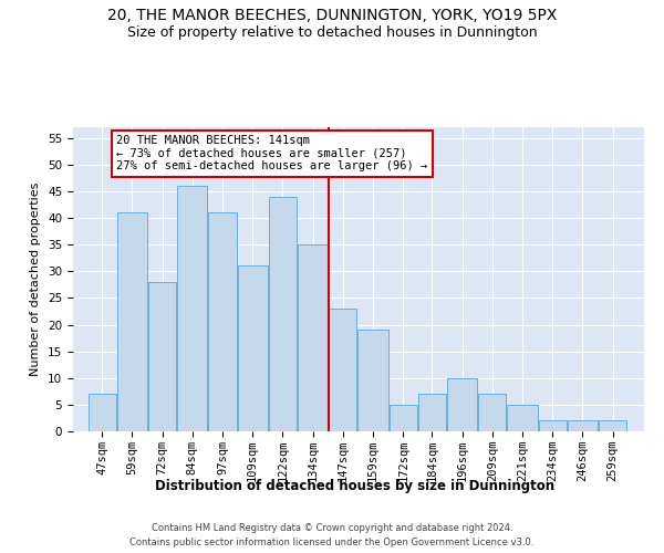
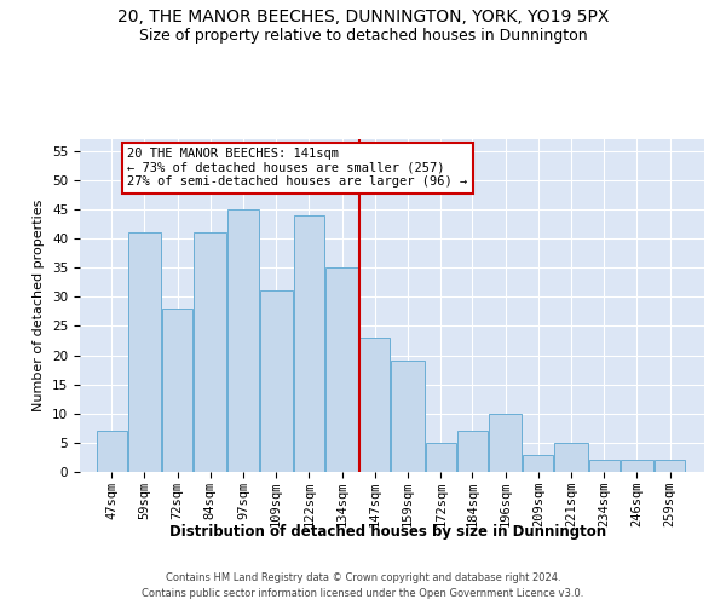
84sqm: 46 -> 41
97sqm: 41 -> 45
209sqm: 7 -> 3
